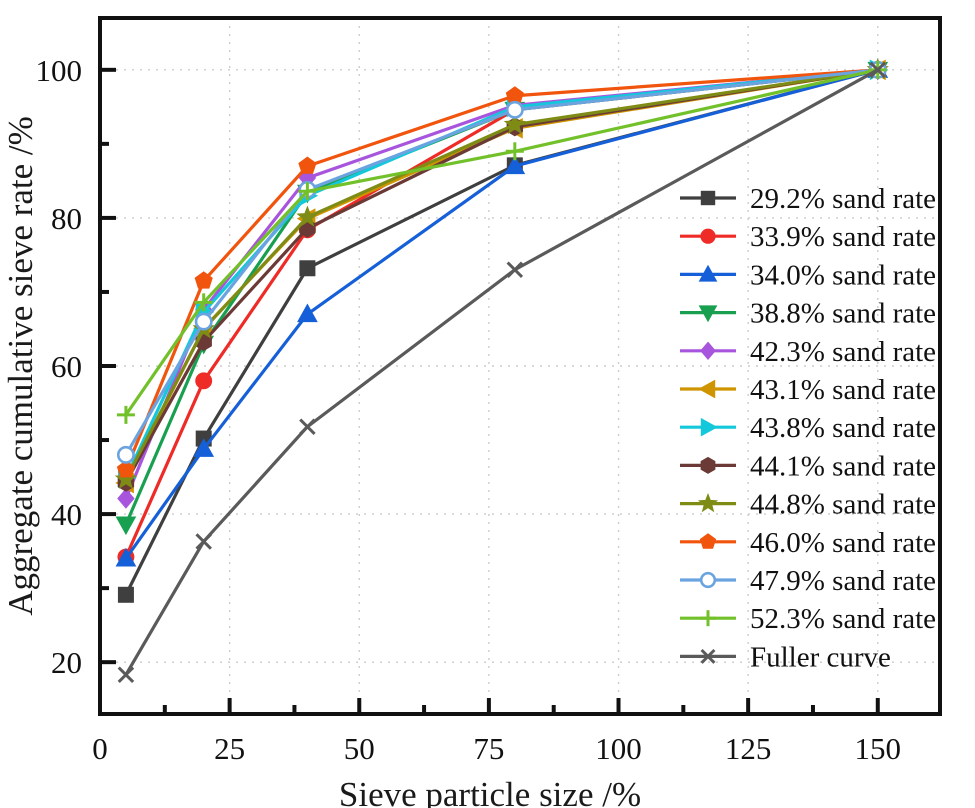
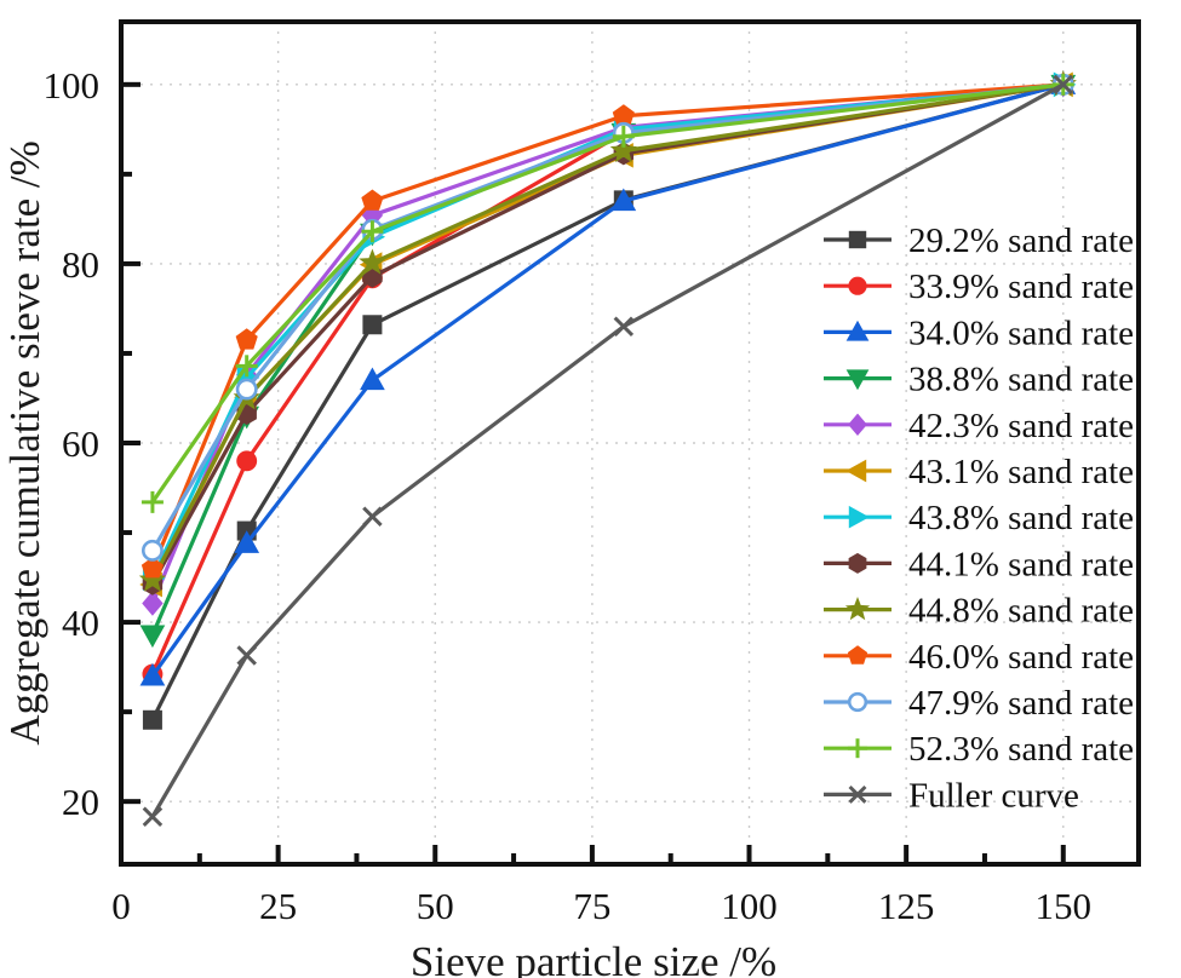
52.3% sand rate/80: 89 -> 94
